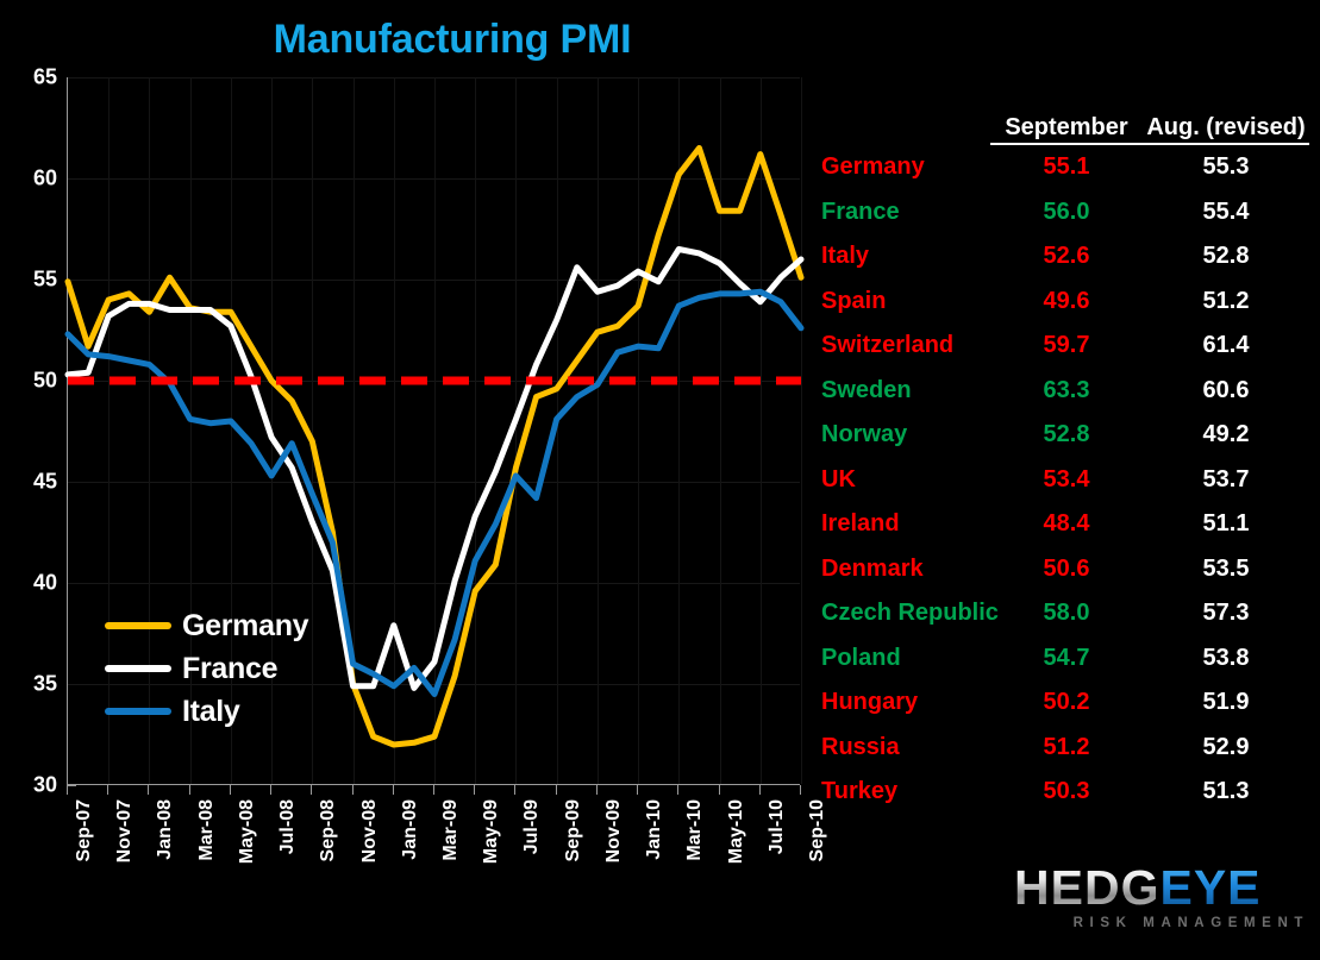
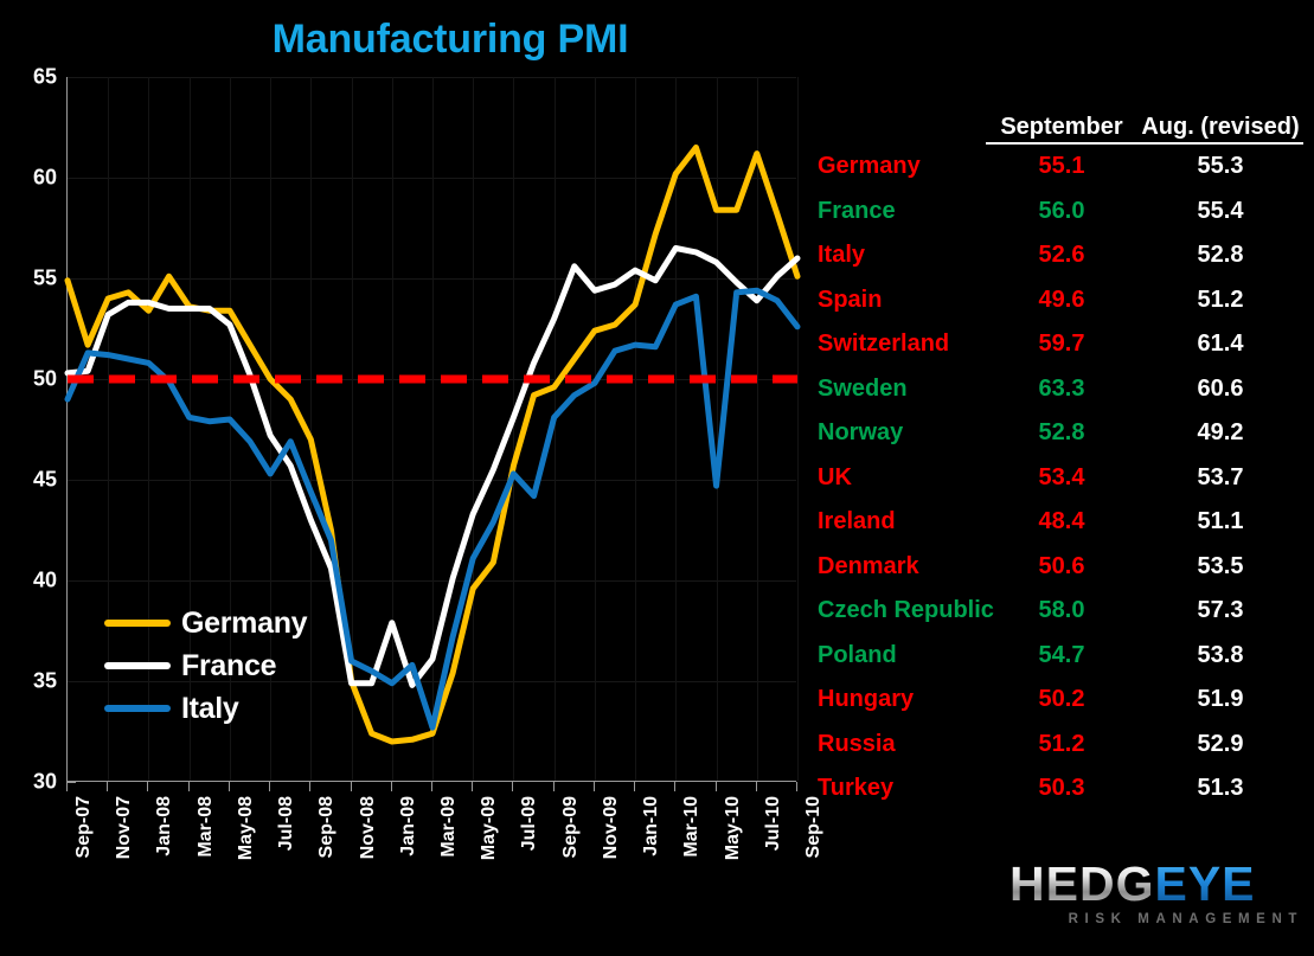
Italy/Sep-07: 52.3 -> 49.0
Italy/Mar-09: 34.5 -> 32.7
Italy/May-10: 54.3 -> 44.7
